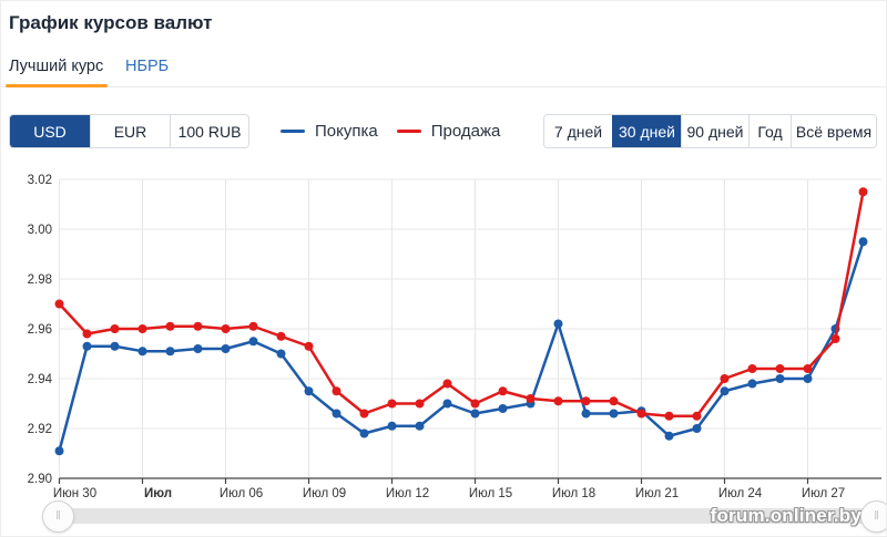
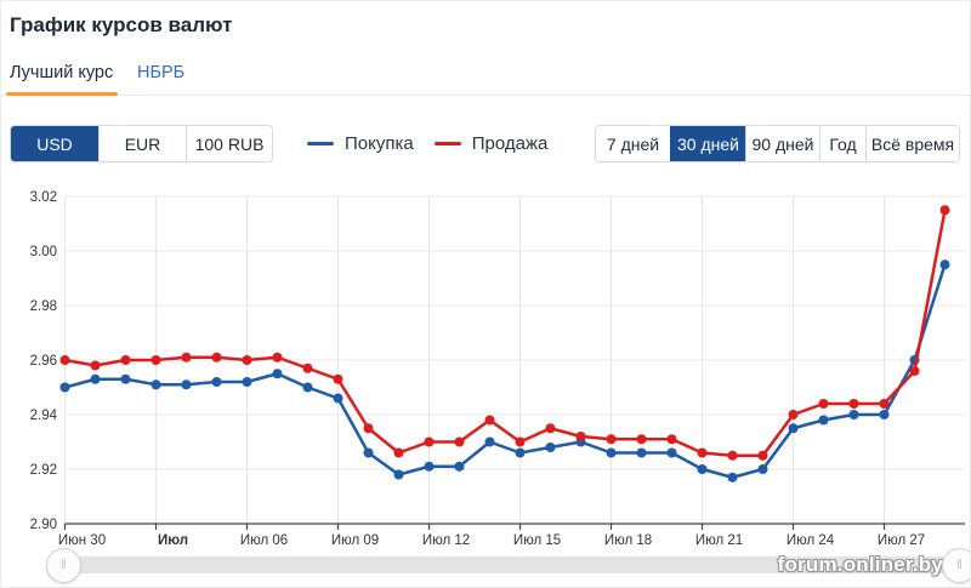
Покупка/Июн 30: 2.911 -> 2.950
Продажа/Июн 30: 2.970 -> 2.960
Покупка/Июл 09: 2.935 -> 2.946
Покупка/Июл 18: 2.962 -> 2.926
Покупка/Июл 21: 2.927 -> 2.920
